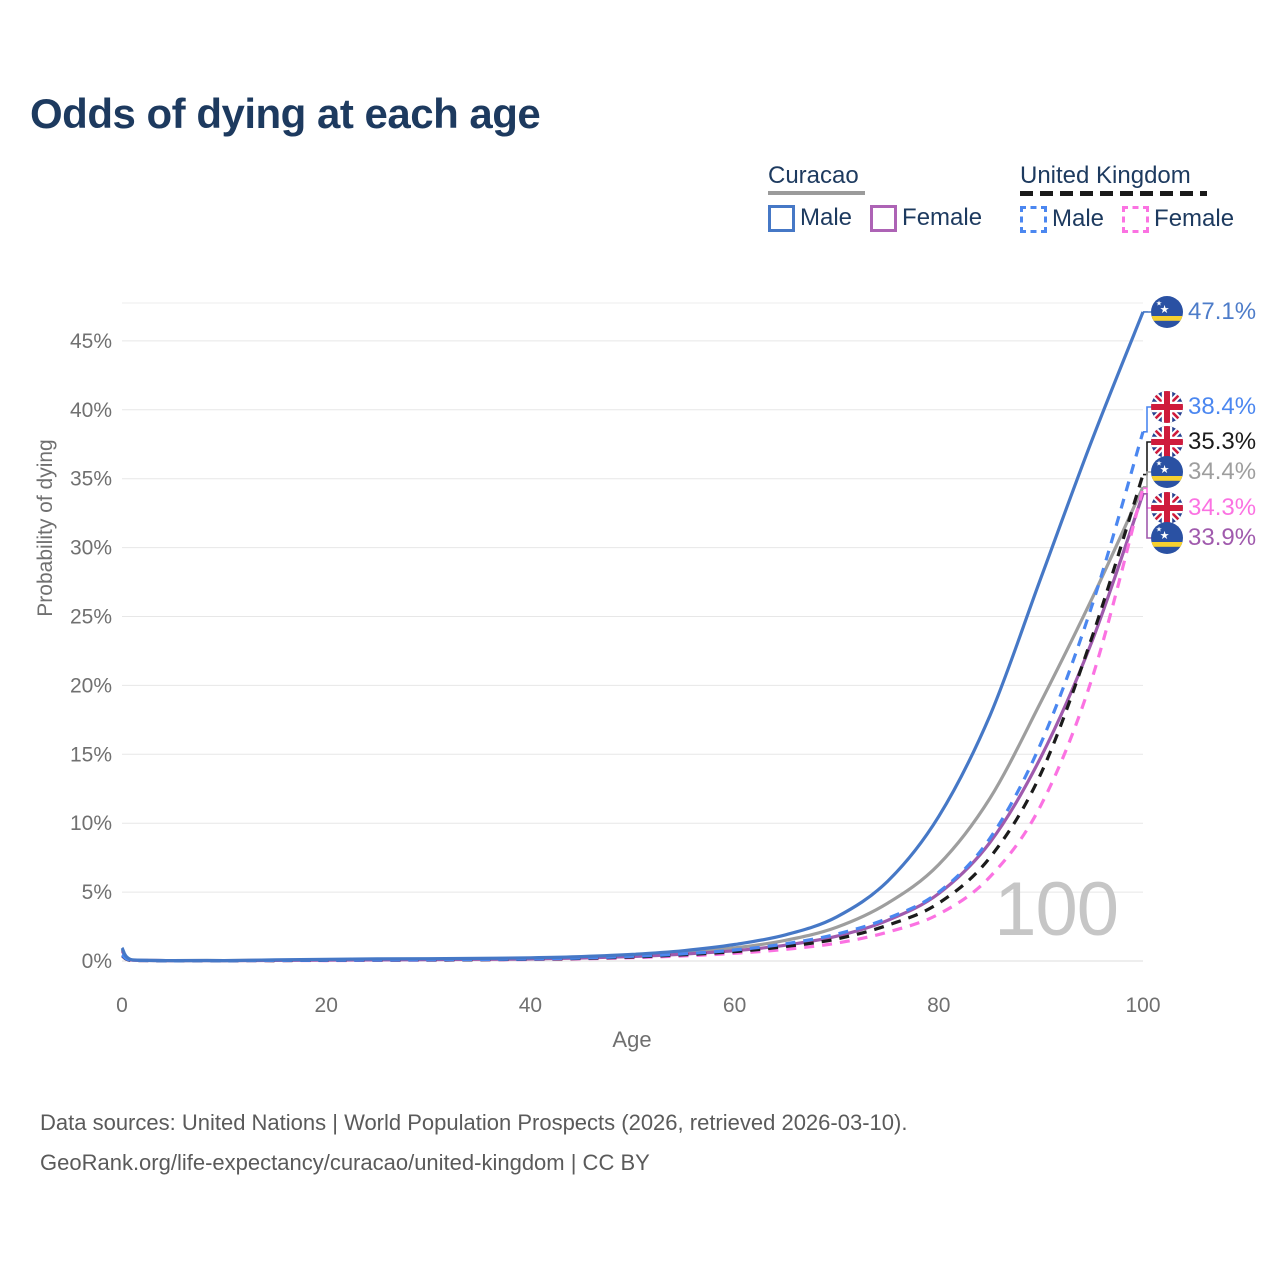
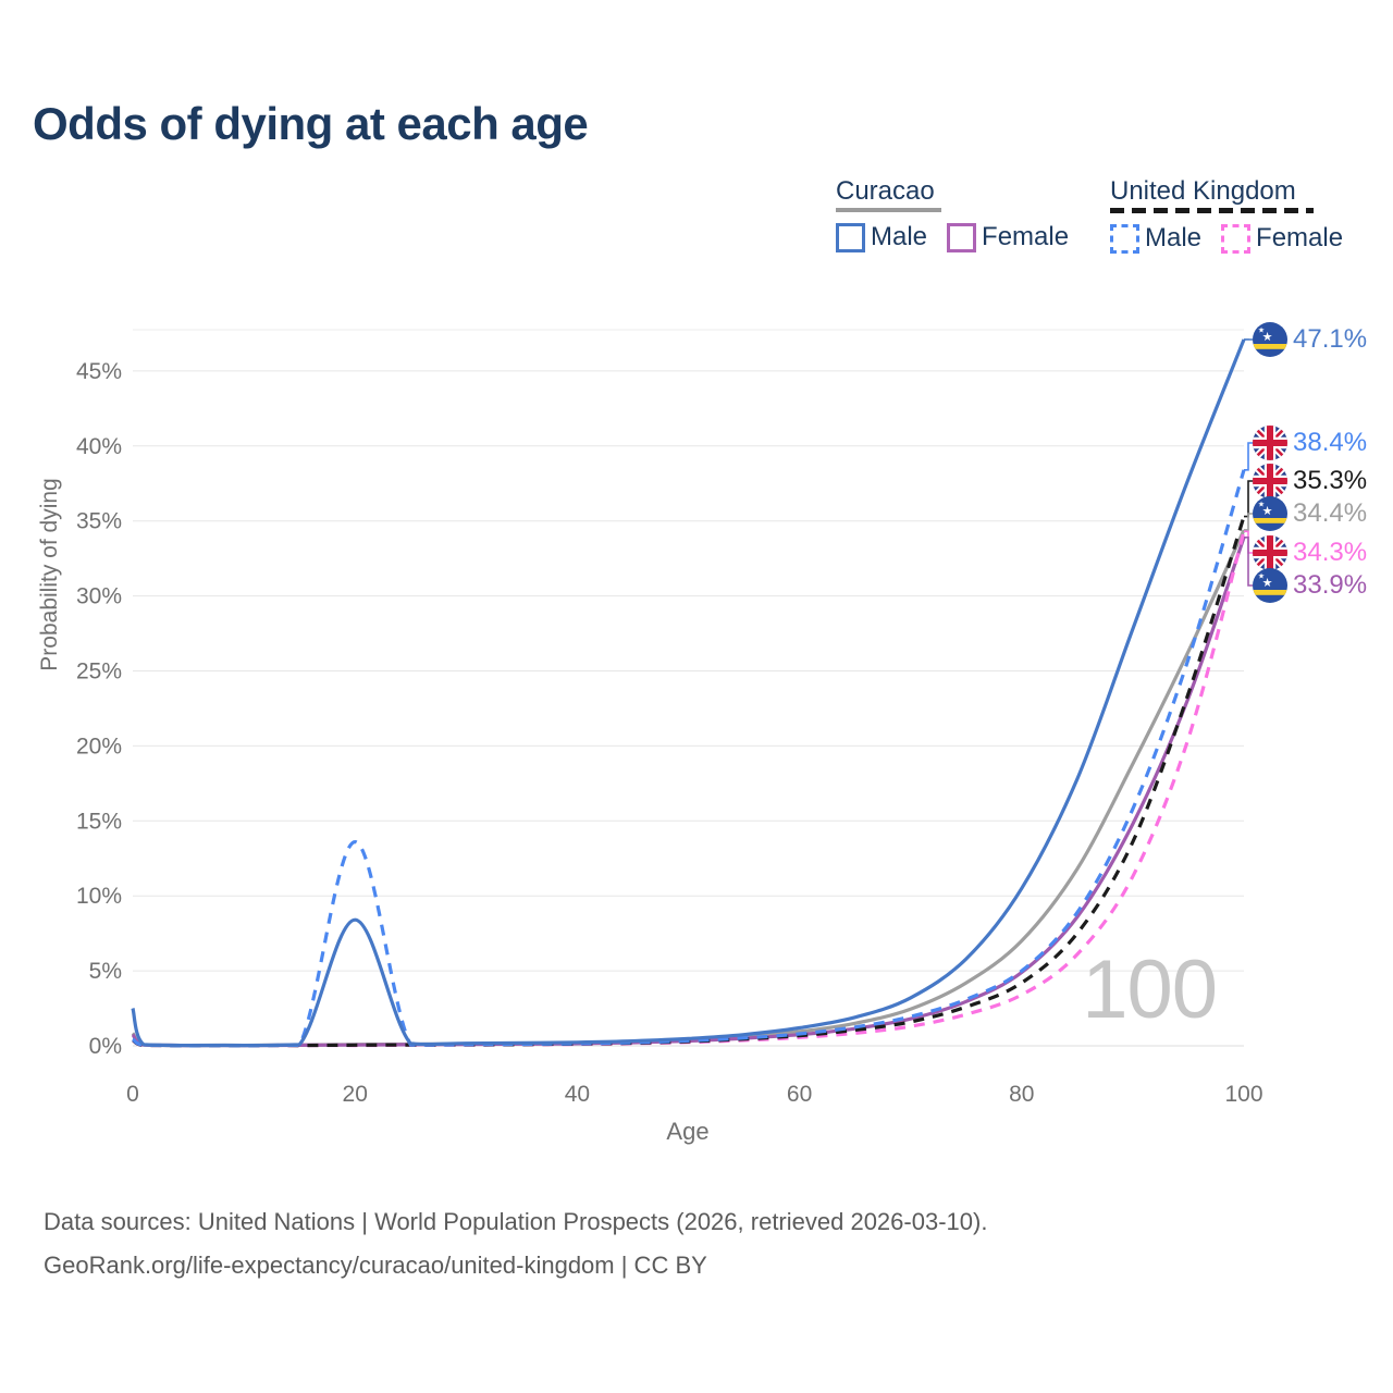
Curacao Male/0: 0.9% -> 2.5%
Curacao Male/20: 0.1% -> 8.4%
United Kingdom Male/20: 0.1% -> 13.6%
